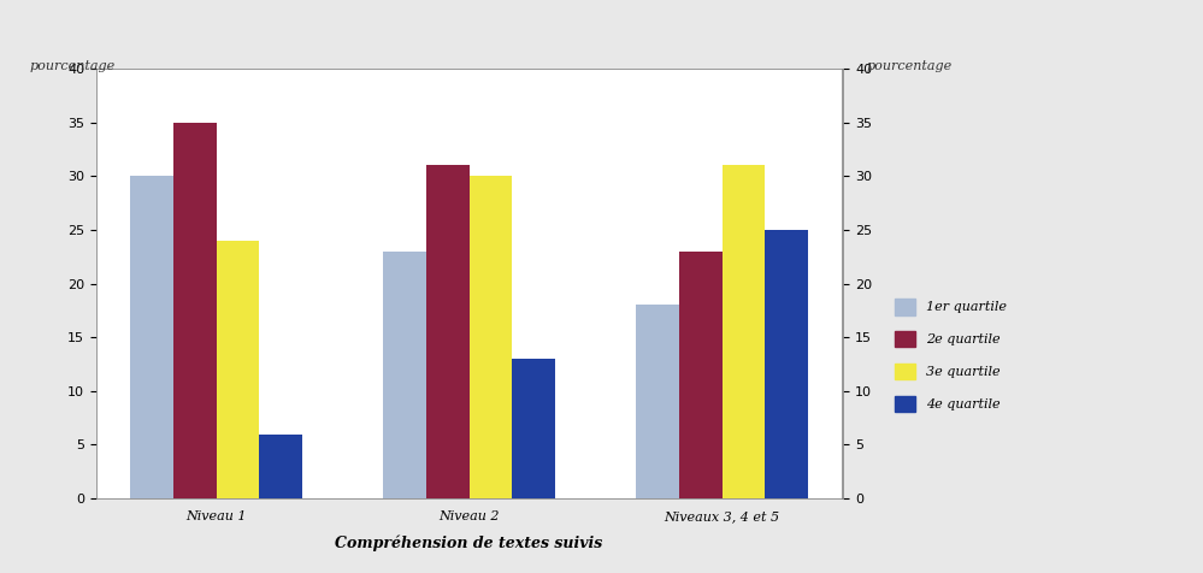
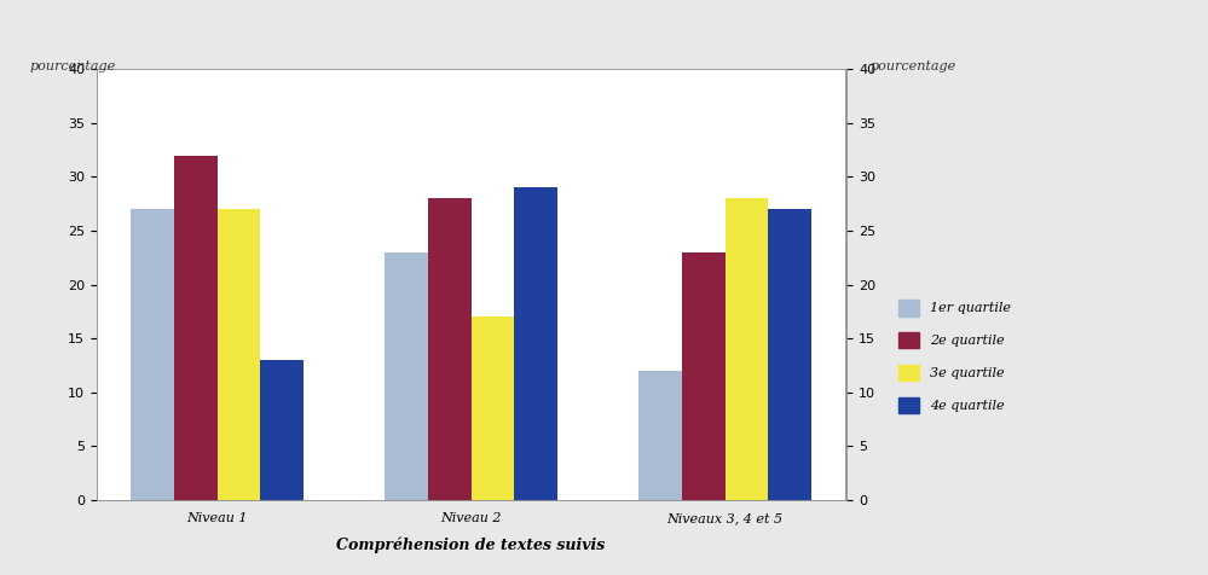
1er quartile/Niveau 1: 30 -> 27
2e quartile/Niveau 1: 35 -> 32
3e quartile/Niveau 1: 24 -> 27
4e quartile/Niveau 1: 6 -> 13
2e quartile/Niveau 2: 31 -> 28
3e quartile/Niveau 2: 30 -> 17
4e quartile/Niveau 2: 13 -> 29
1er quartile/Niveaux 3, 4 et 5: 18 -> 12
3e quartile/Niveaux 3, 4 et 5: 31 -> 28
4e quartile/Niveaux 3, 4 et 5: 25 -> 27
